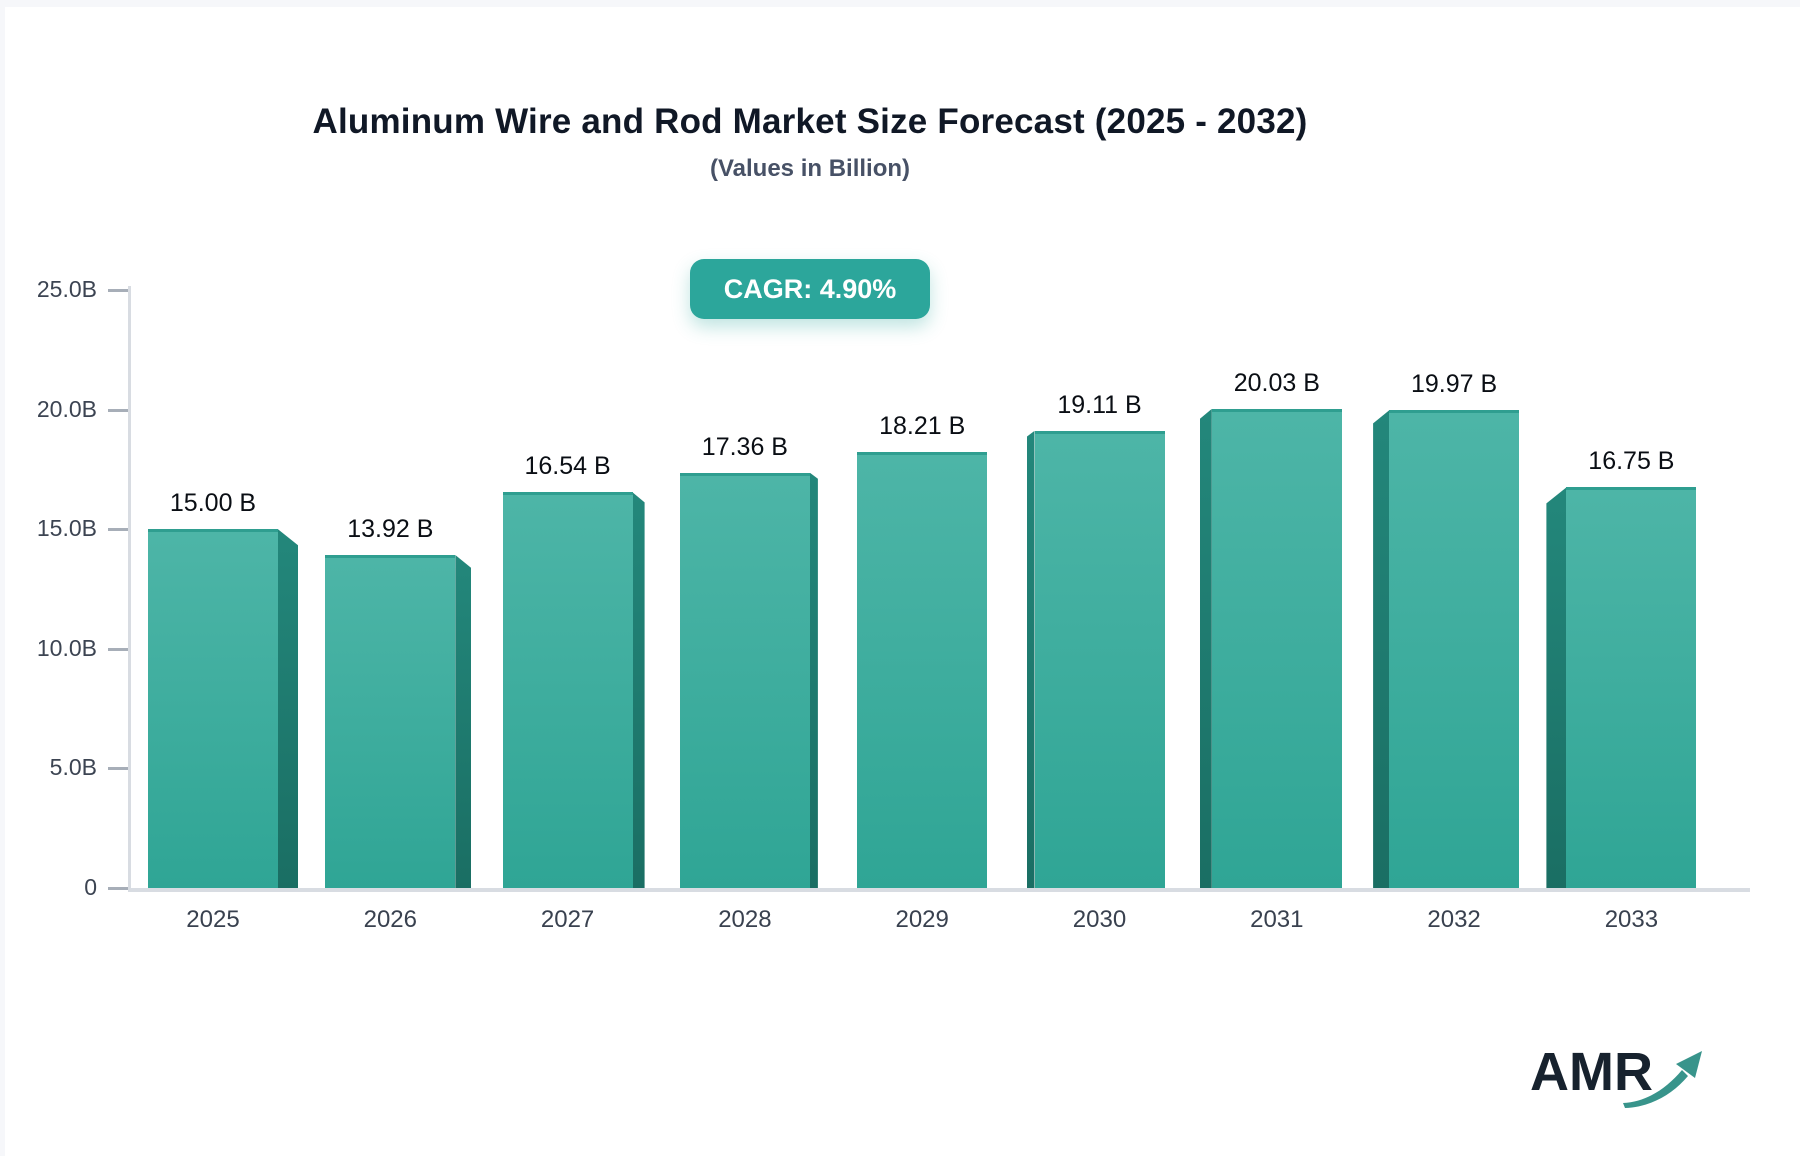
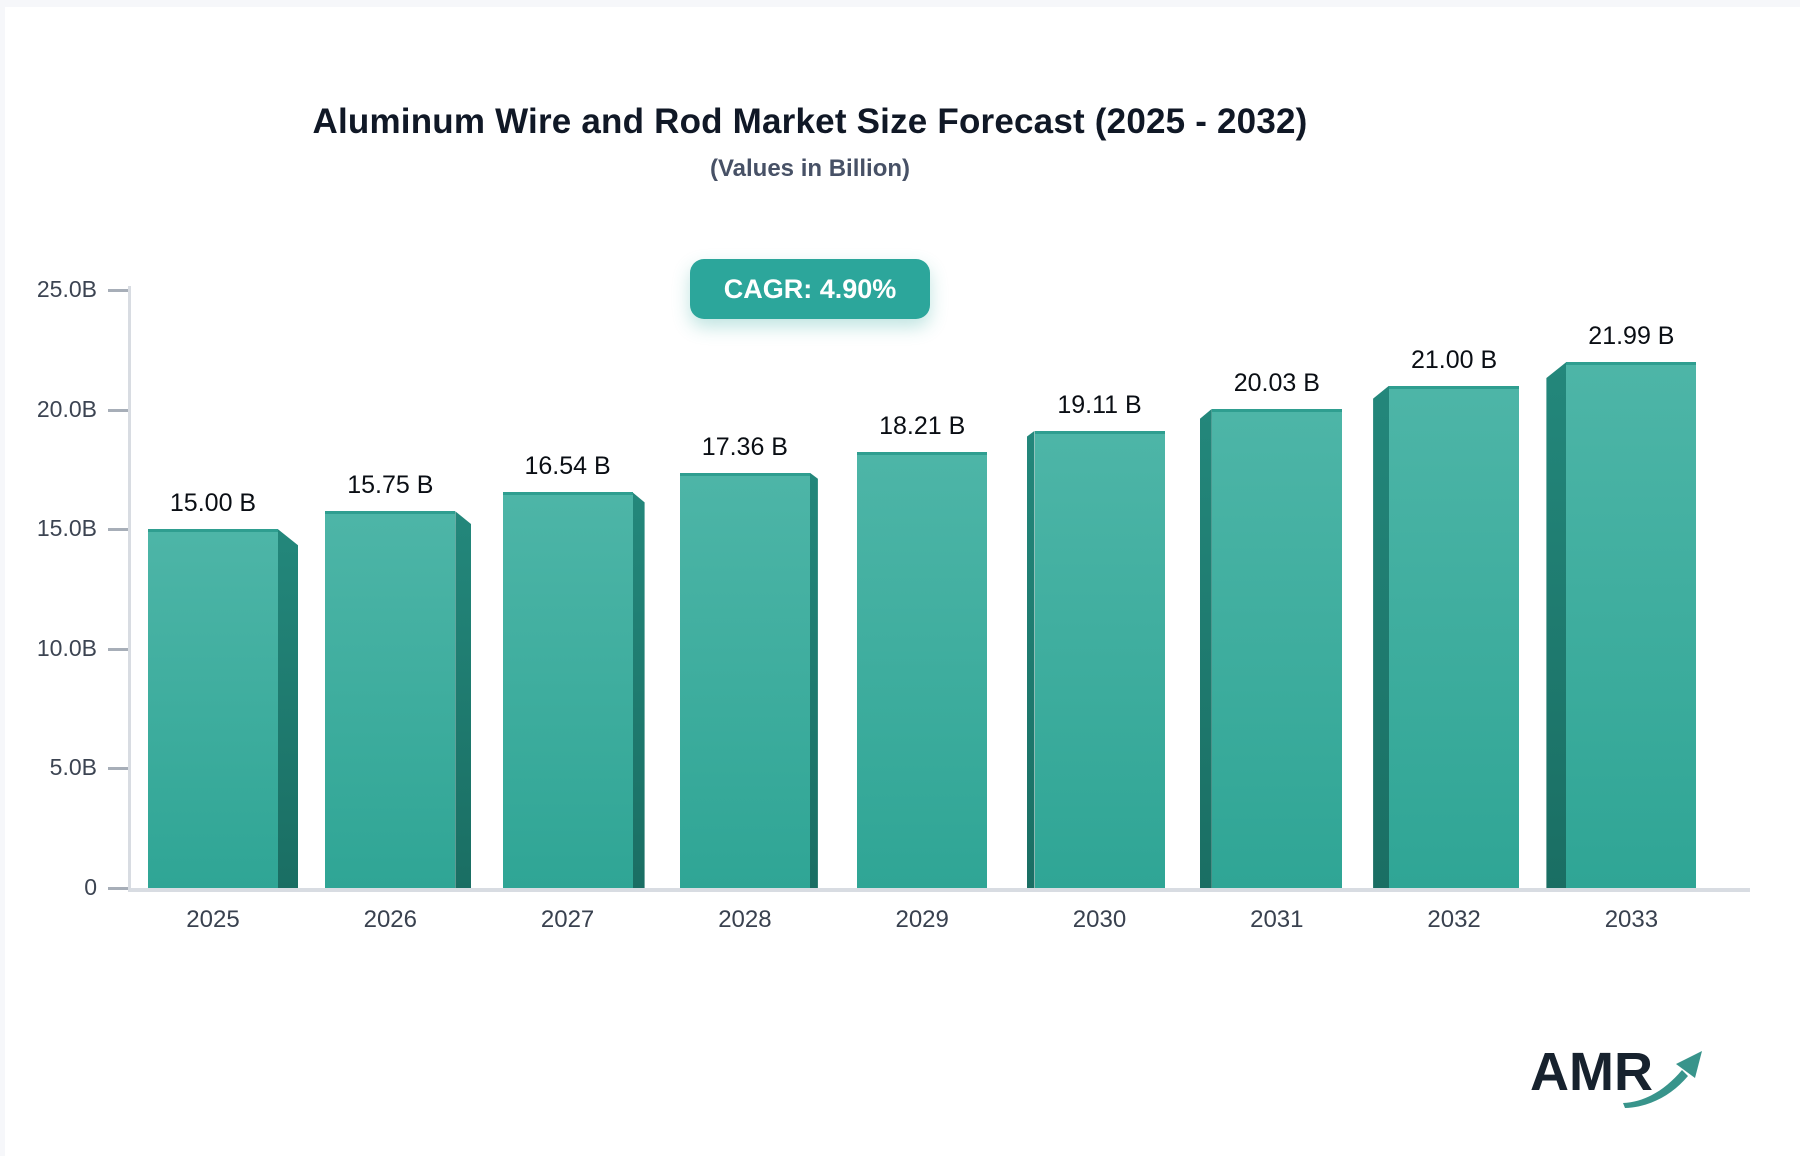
2026: 13.92 -> 15.75
2032: 19.97 -> 21.00
2033: 16.75 -> 21.99
